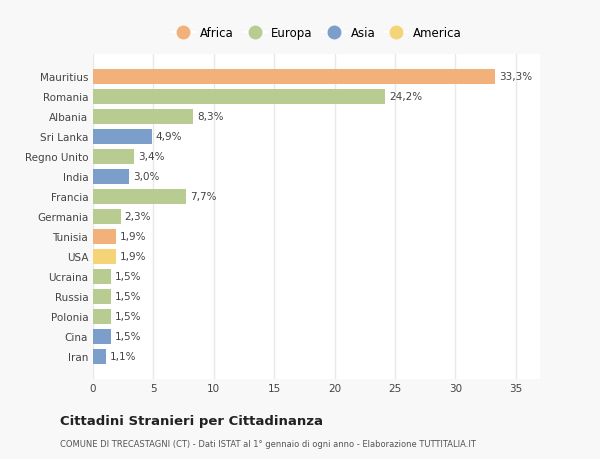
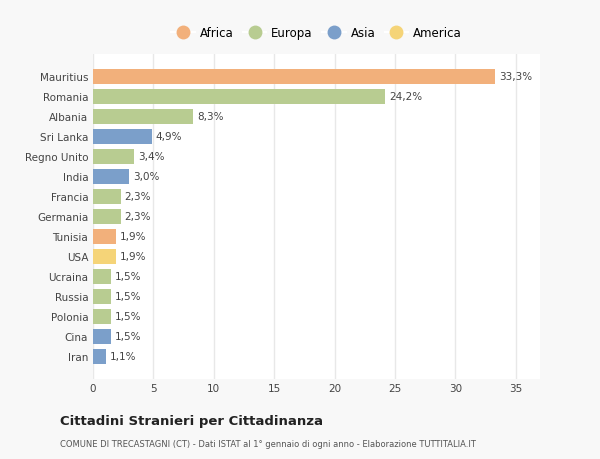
Francia: 7,7% -> 2,3%
